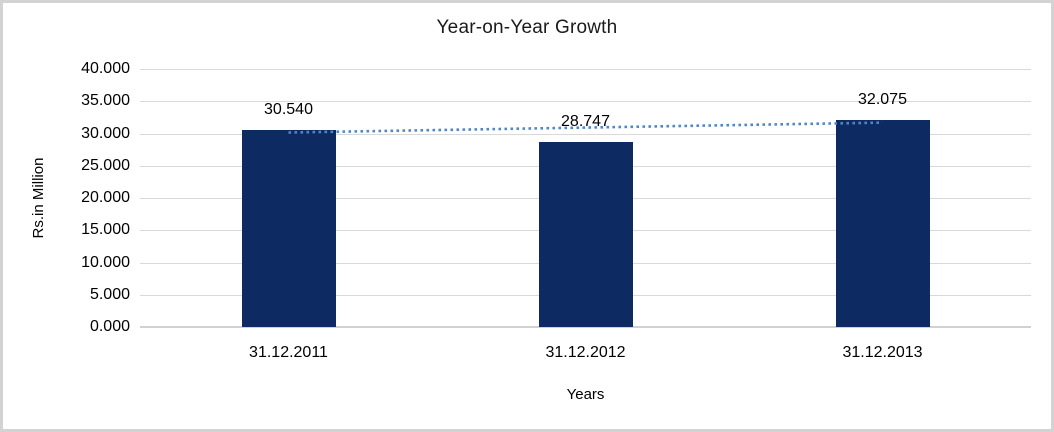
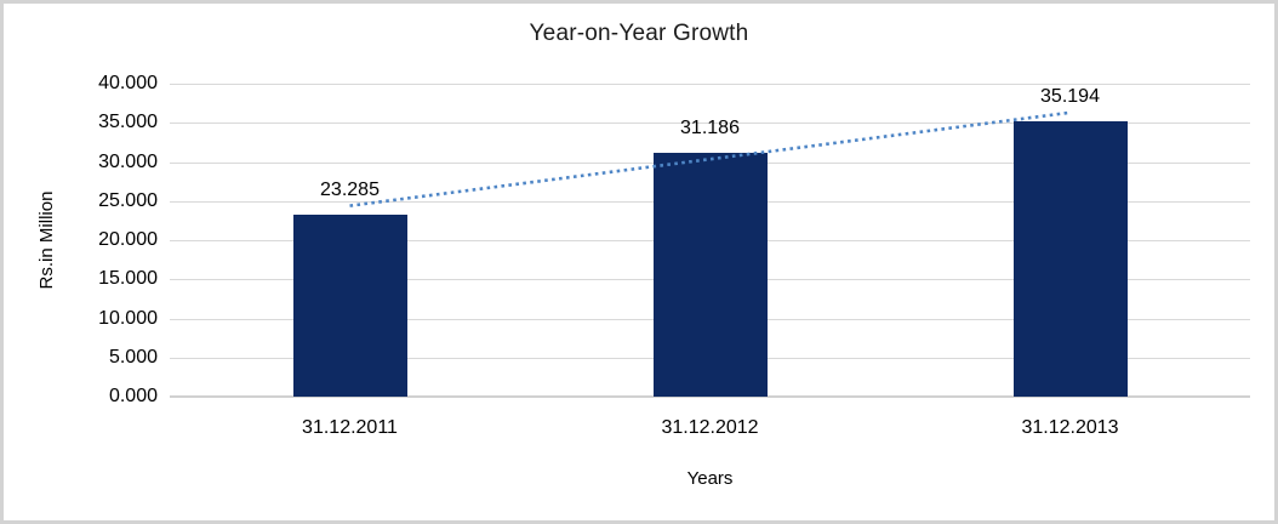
31.12.2011: 30.540 -> 23.285
31.12.2012: 28.747 -> 31.186
31.12.2013: 32.075 -> 35.194
